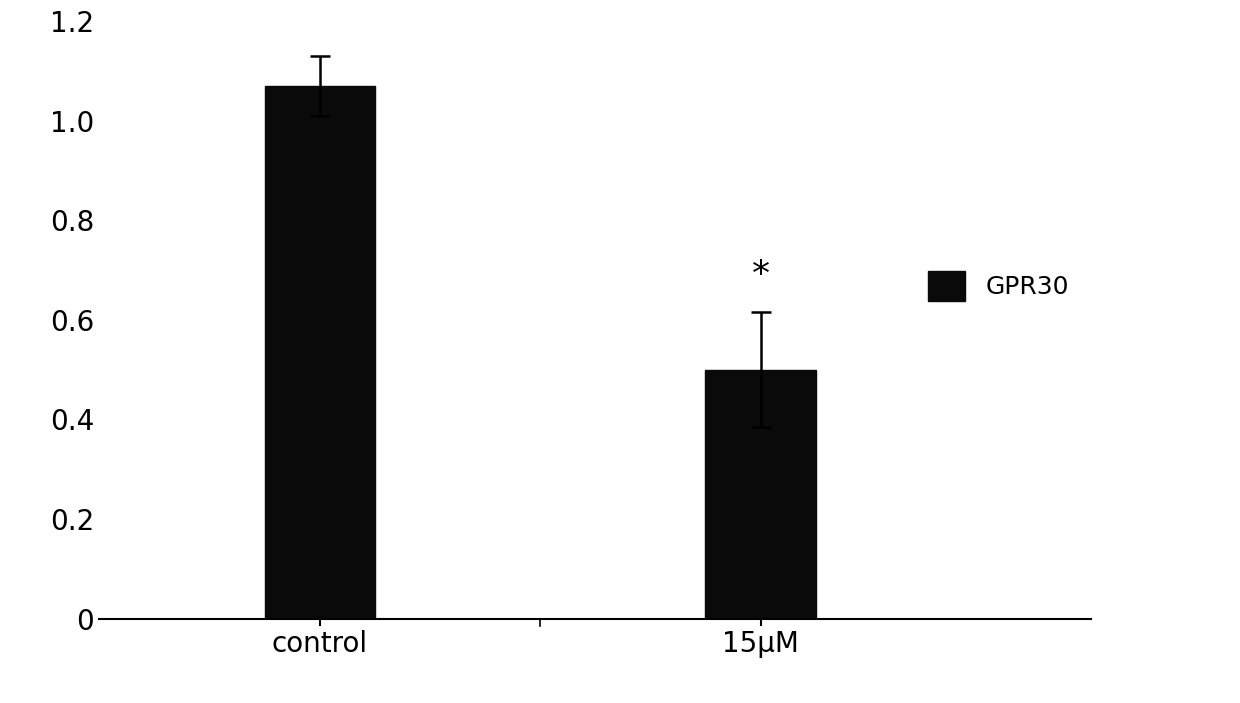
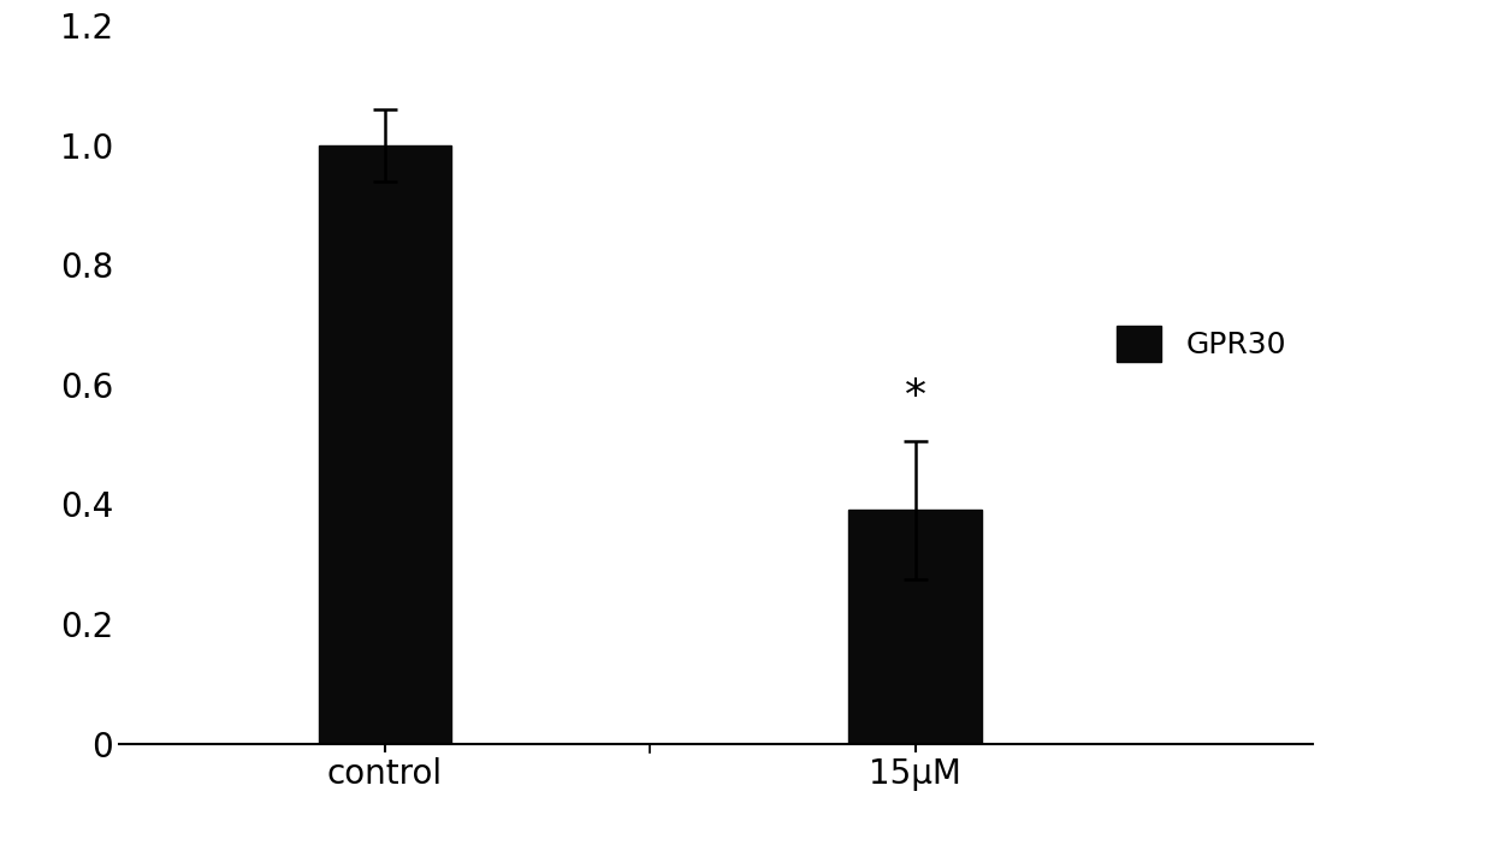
control: 1.07 -> 1.00
15μM: 0.50 -> 0.39
